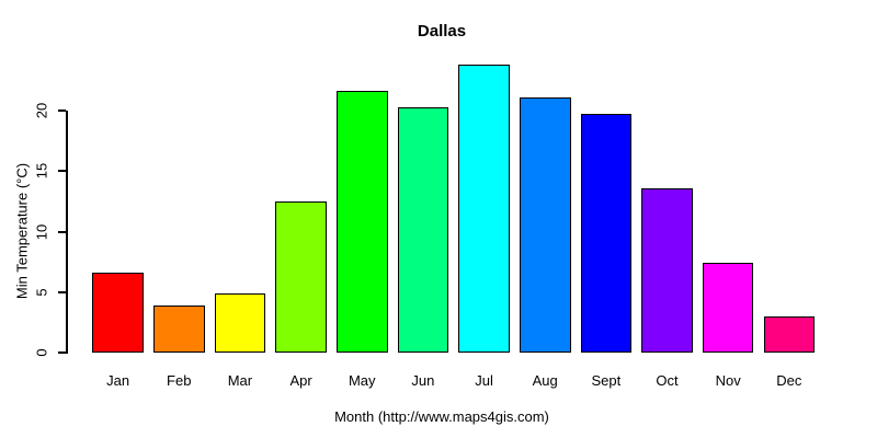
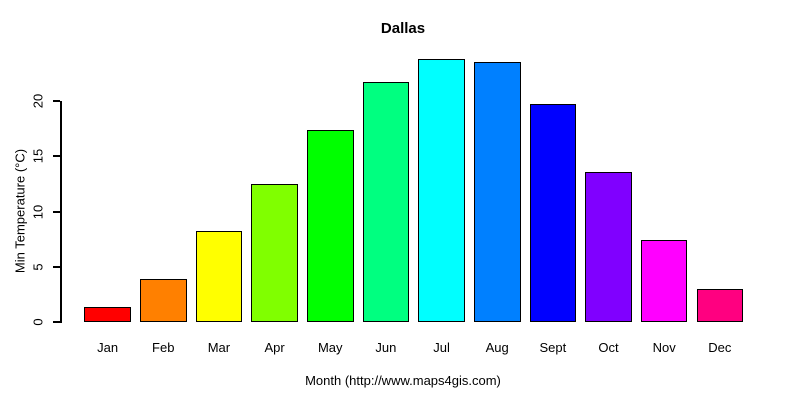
Jan: 6.6 -> 1.4
Mar: 4.9 -> 8.2
May: 21.6 -> 17.4
Jun: 20.2 -> 21.7
Aug: 21.1 -> 23.5
